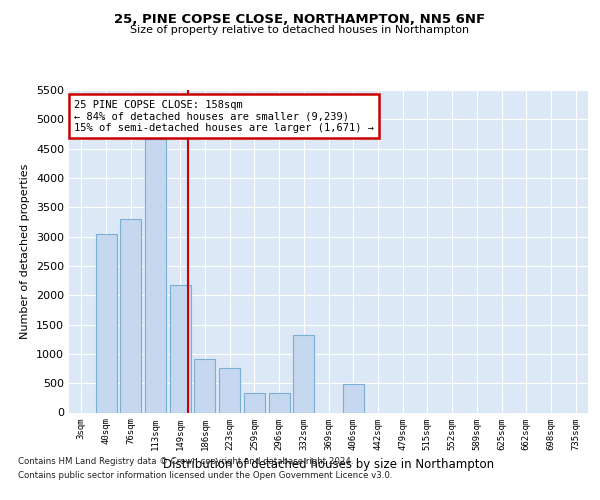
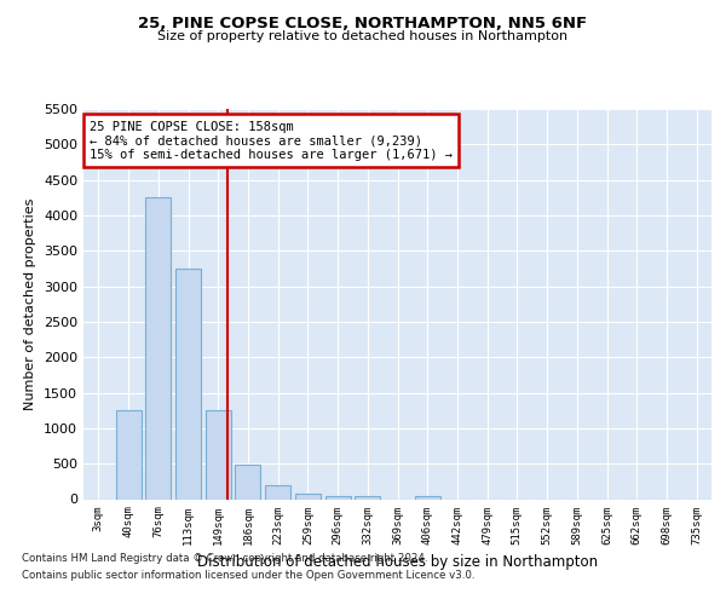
40sqm: 3040 -> 1250
76sqm: 3300 -> 4250
113sqm: 4660 -> 3250
149sqm: 2180 -> 1250
186sqm: 920 -> 480
223sqm: 760 -> 200
259sqm: 340 -> 80
296sqm: 340 -> 50
332sqm: 1320 -> 50
406sqm: 480 -> 50
